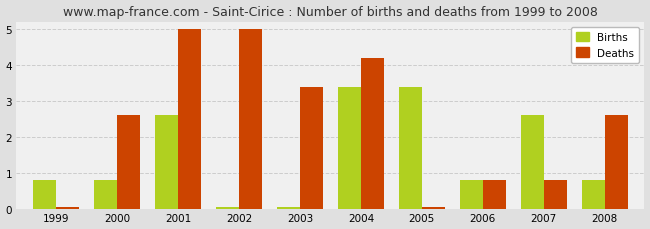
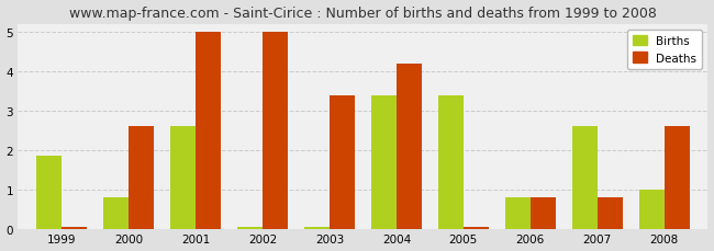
Births/1999: 0.80 -> 1.85
Births/2008: 0.80 -> 1.00
